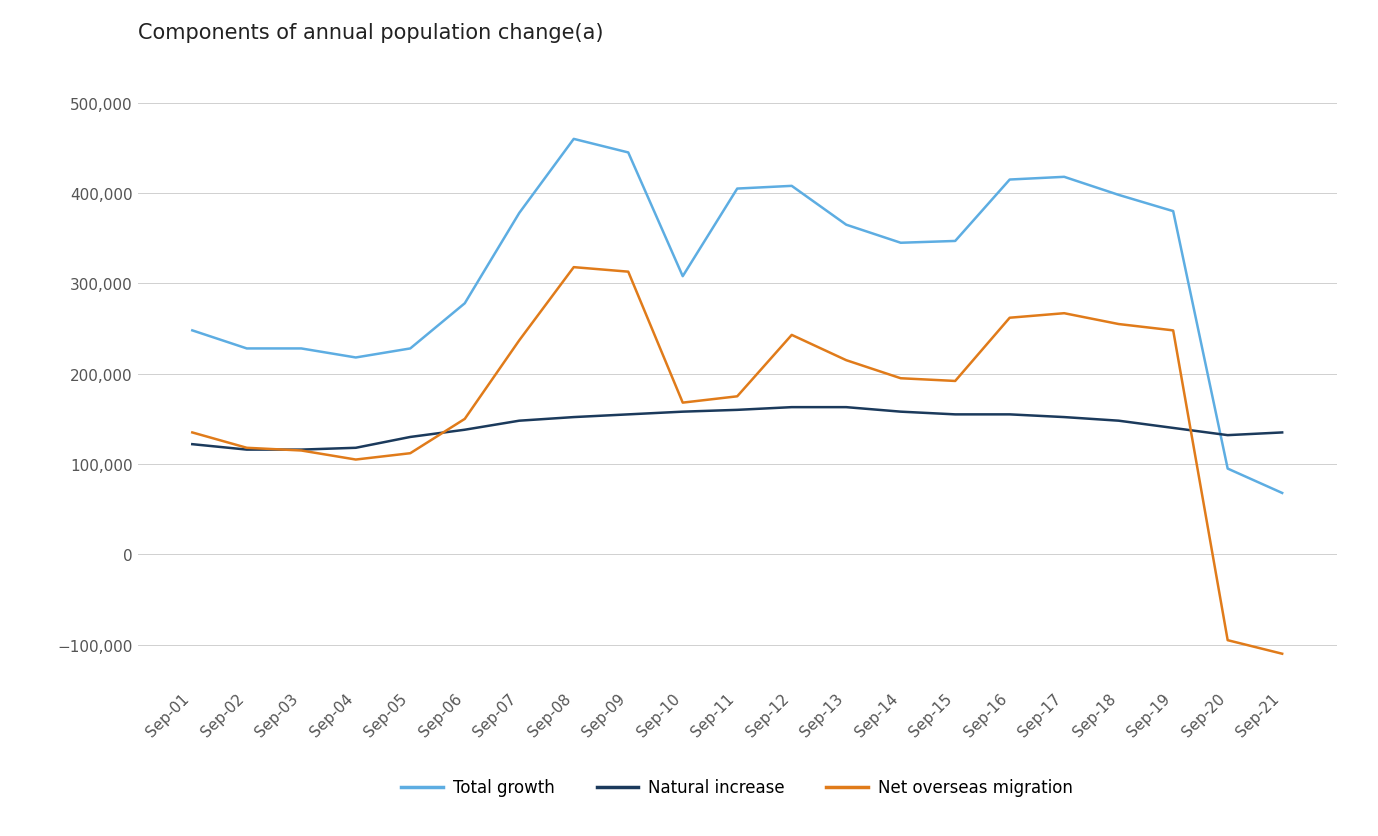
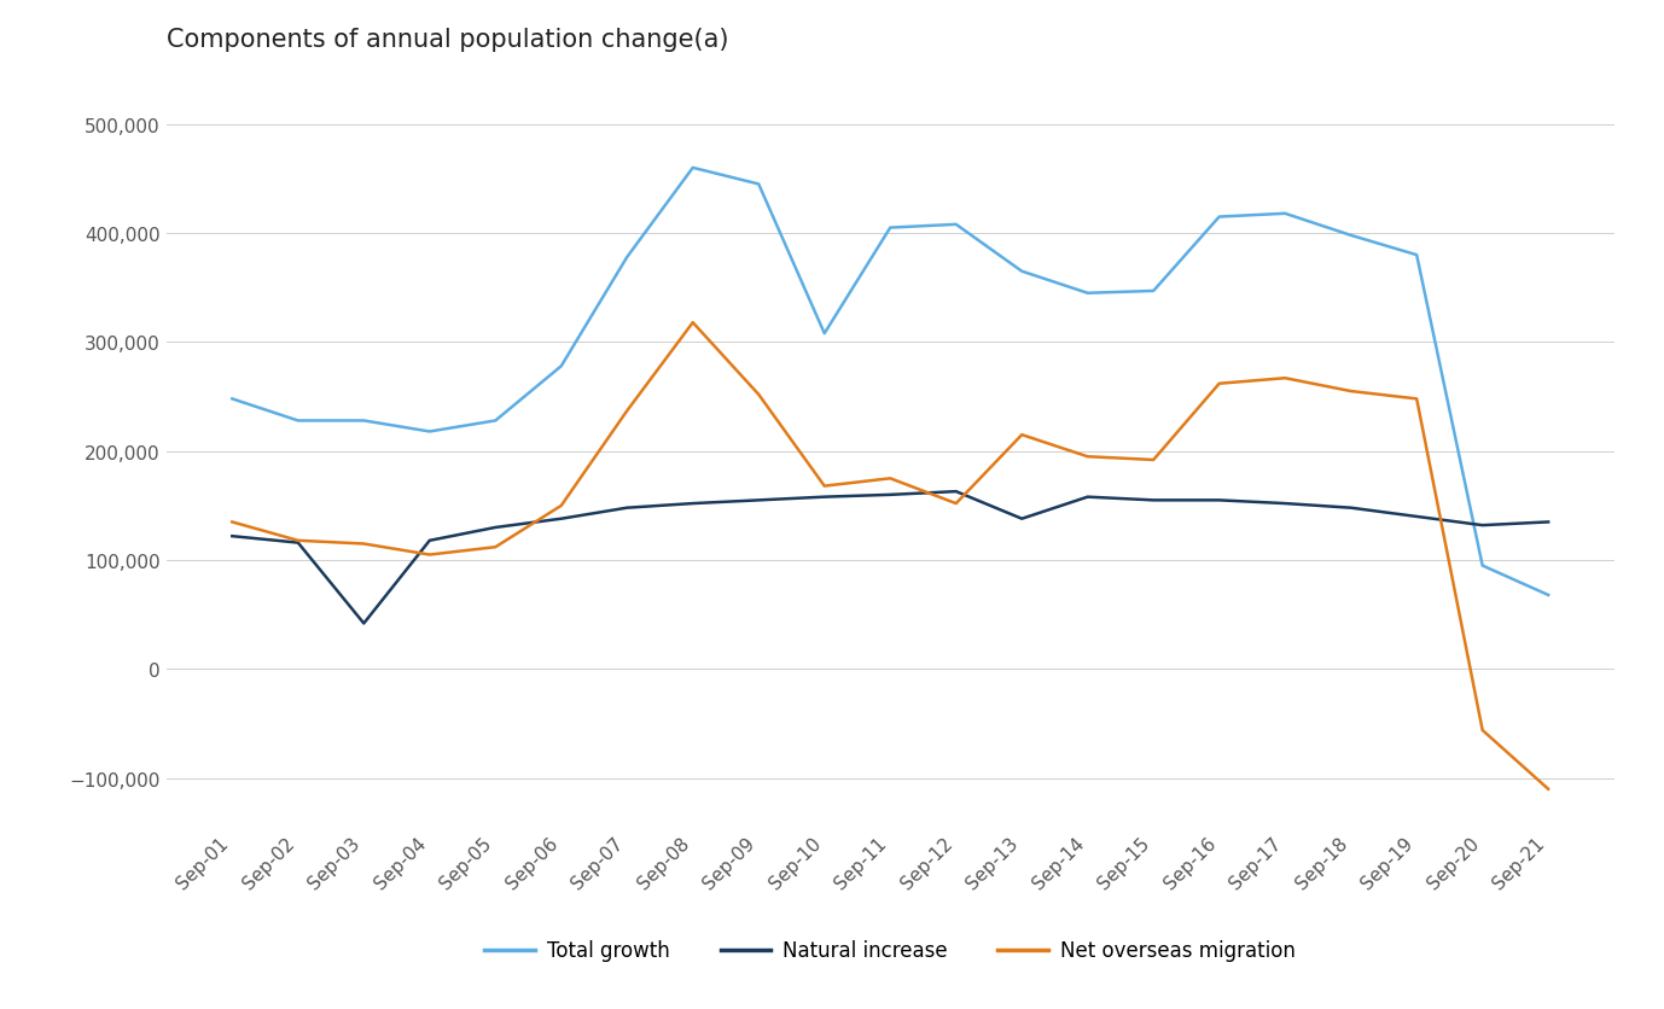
Natural increase/Sep-03: 116,000 -> 42,000
Net overseas migration/Sep-09: 313,000 -> 252,000
Net overseas migration/Sep-12: 243,000 -> 152,000
Natural increase/Sep-13: 163,000 -> 138,000
Net overseas migration/Sep-20: -95,000 -> -56,000
